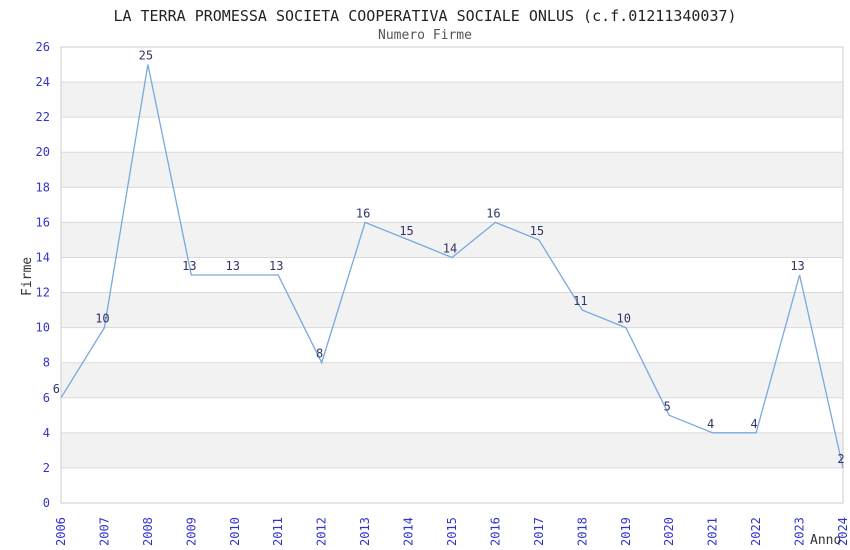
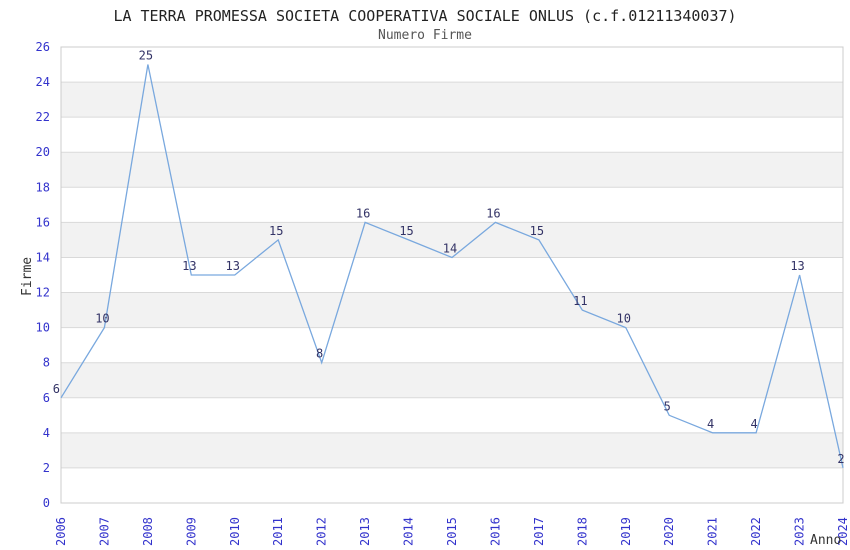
2011: 13 -> 15
